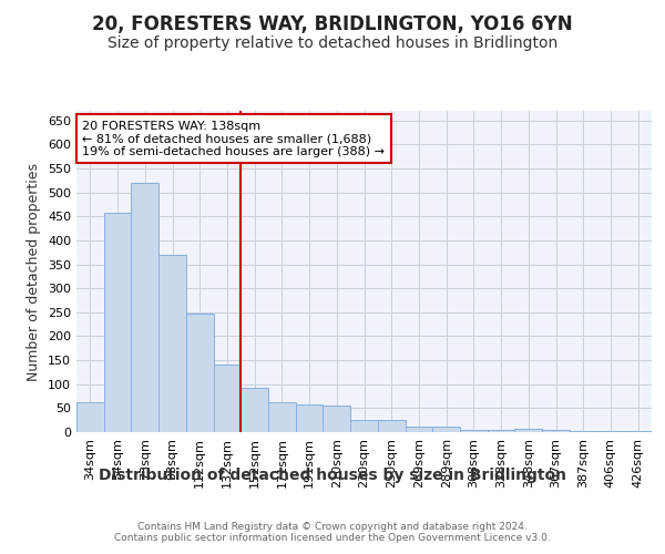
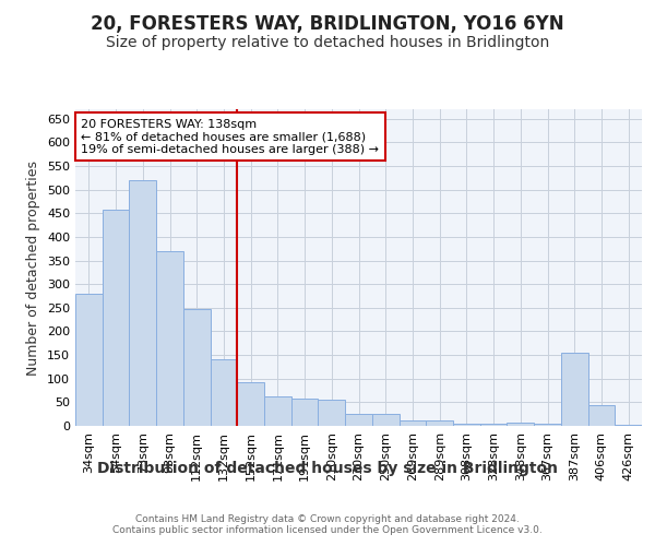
34sqm: 62 -> 280
387sqm: 3 -> 155
406sqm: 3 -> 45
